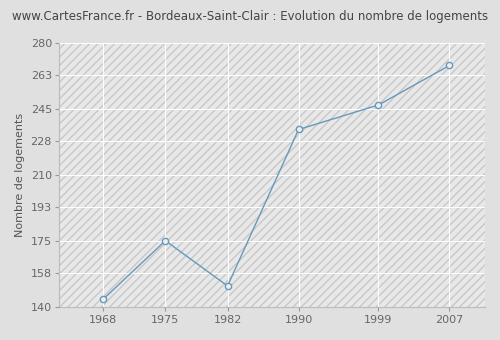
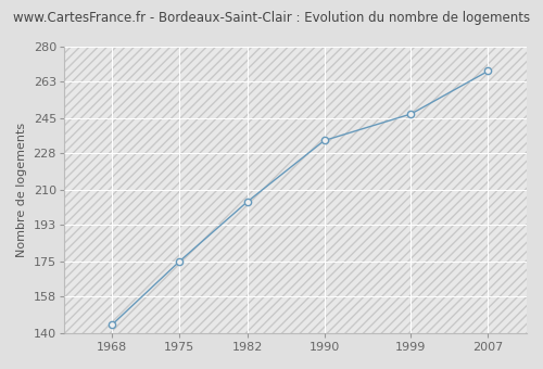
1982: 151 -> 204
